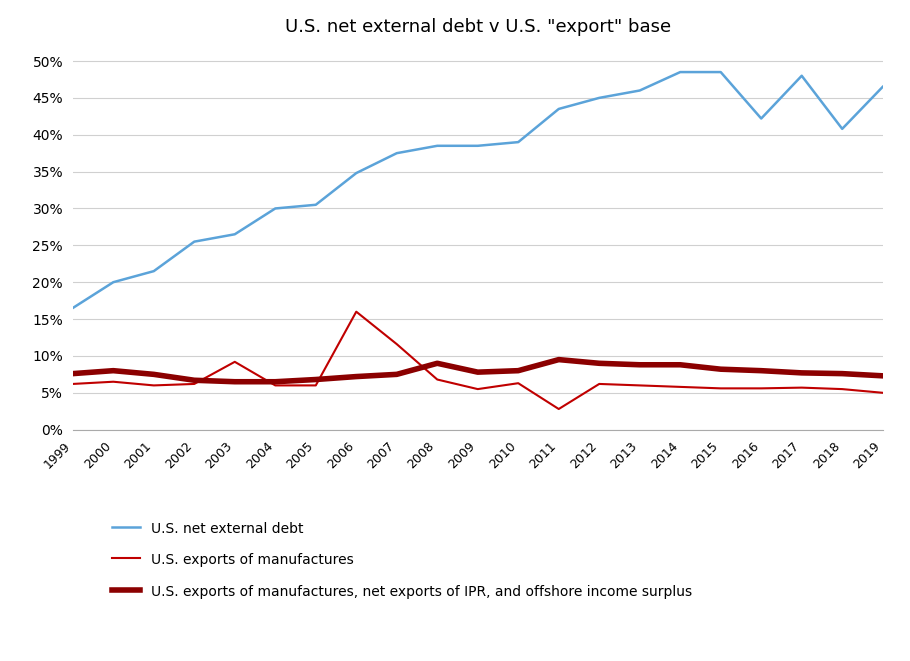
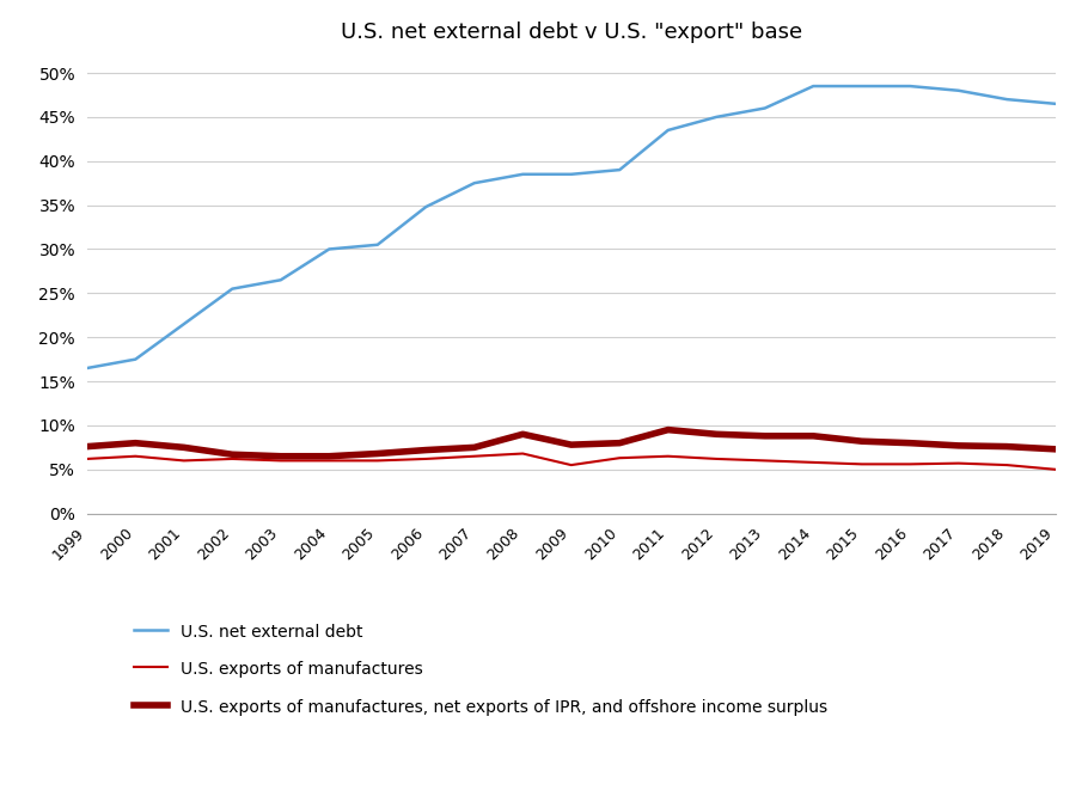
U.S. net external debt/2000: 20.0% -> 17.5%
U.S. exports of manufactures/2003: 9.2% -> 6.0%
U.S. exports of manufactures/2006: 16.0% -> 6.2%
U.S. exports of manufactures/2007: 11.6% -> 6.5%
U.S. exports of manufactures/2011: 2.8% -> 6.5%
U.S. net external debt/2016: 42.2% -> 48.5%
U.S. net external debt/2018: 40.8% -> 47.0%
